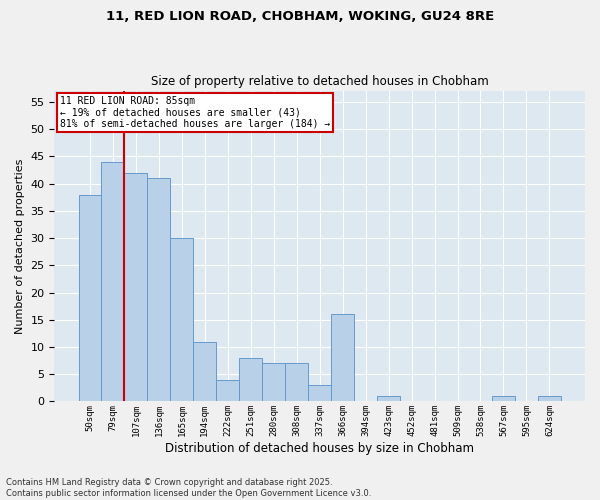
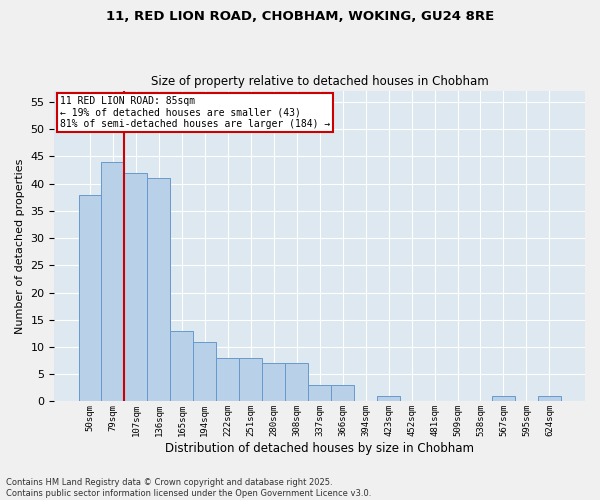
165sqm: 30 -> 13
222sqm: 4 -> 8
366sqm: 16 -> 3
